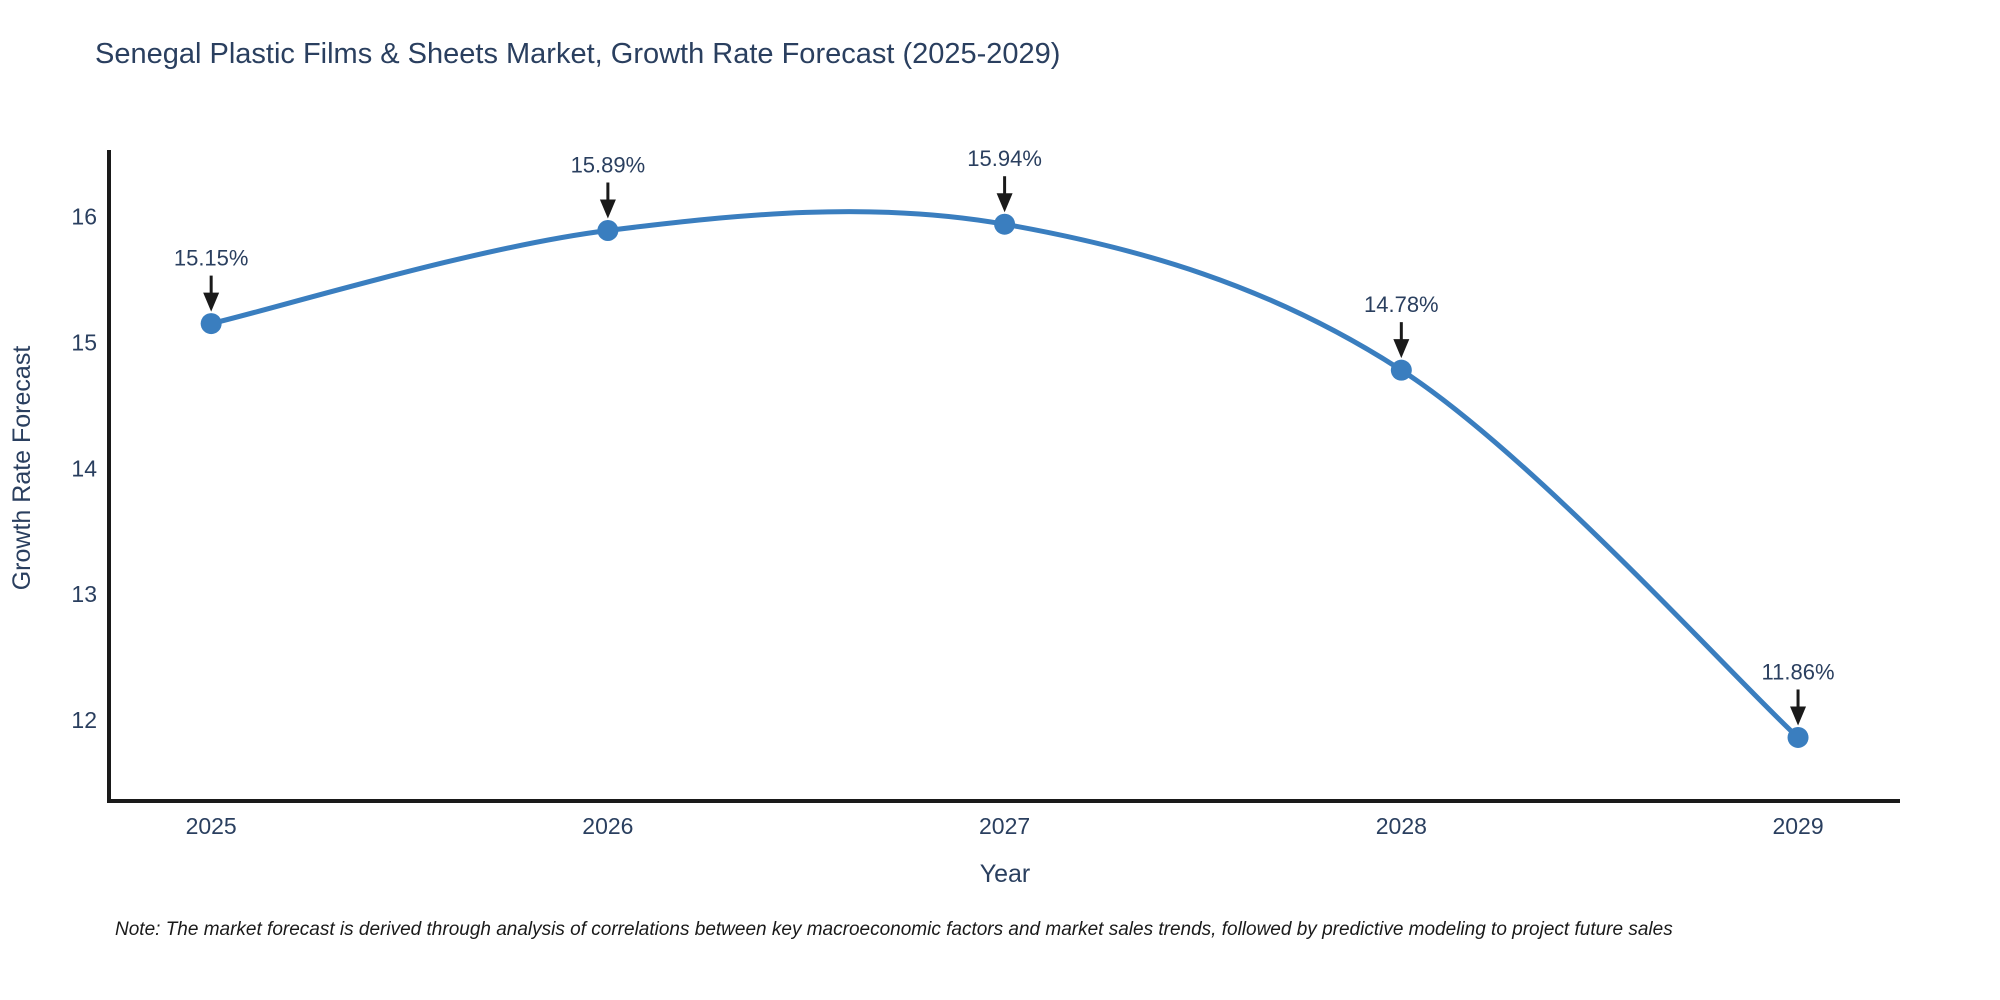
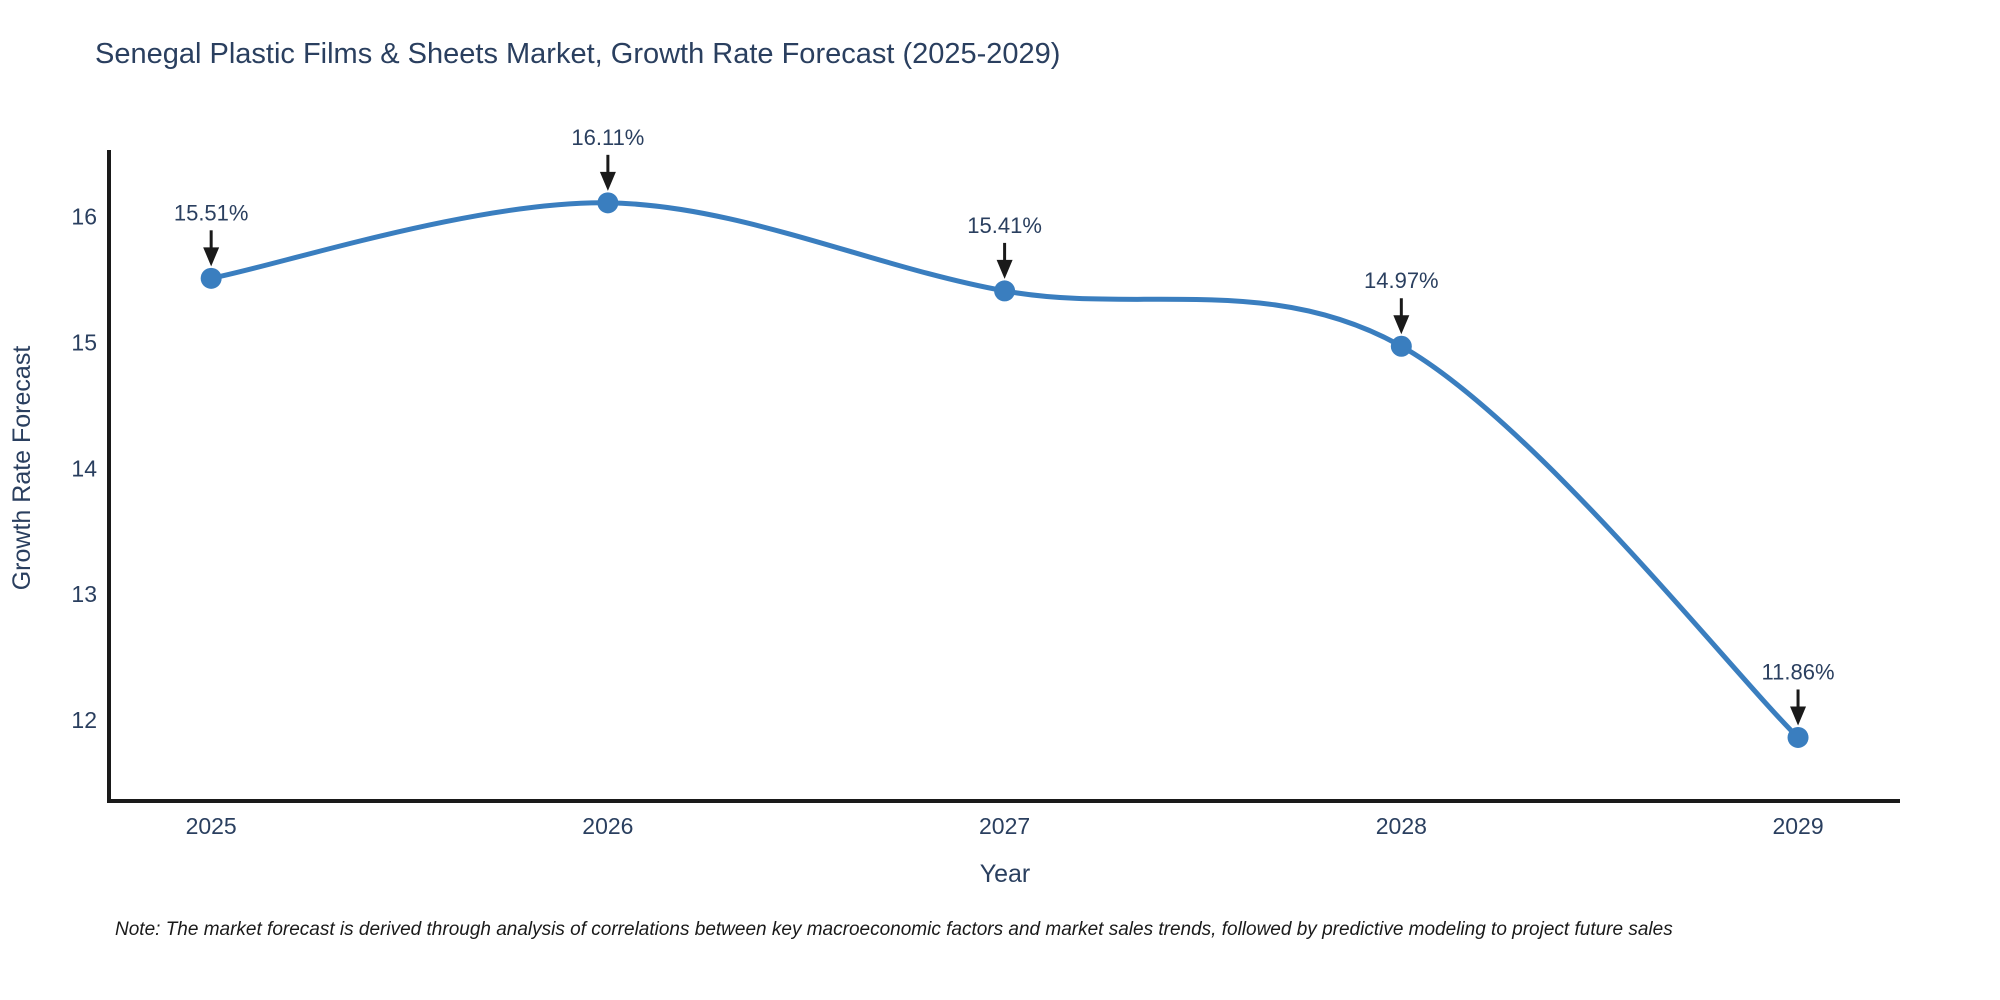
2025: 15.15% -> 15.51%
2026: 15.89% -> 16.11%
2027: 15.94% -> 15.41%
2028: 14.78% -> 14.97%
